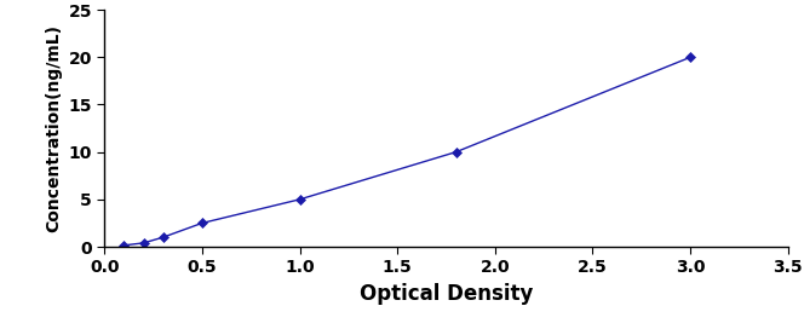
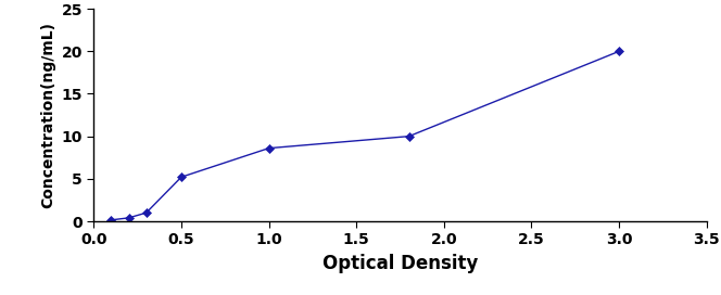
0.5: 2.5 -> 5.2
1.0: 5.0 -> 8.6
